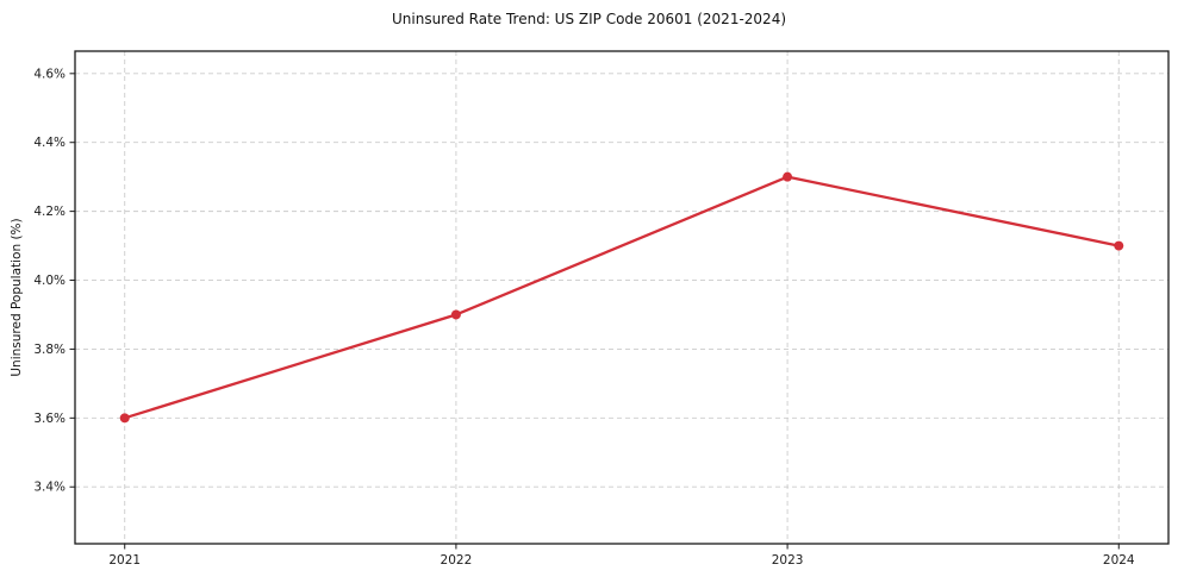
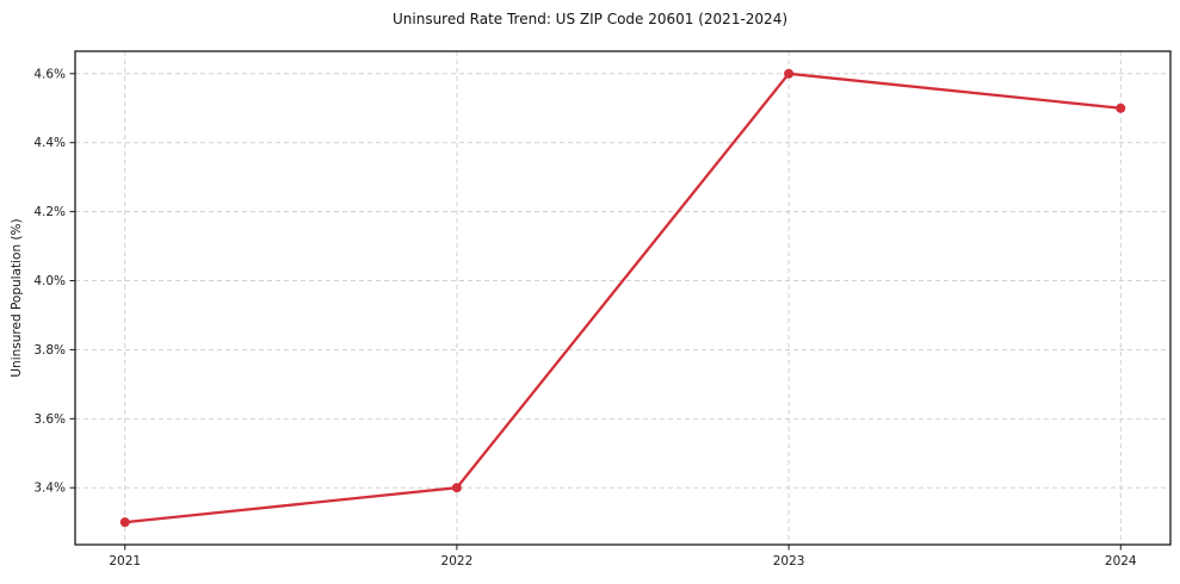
2021: 3.6% -> 3.3%
2022: 3.9% -> 3.4%
2023: 4.3% -> 4.6%
2024: 4.1% -> 4.5%
